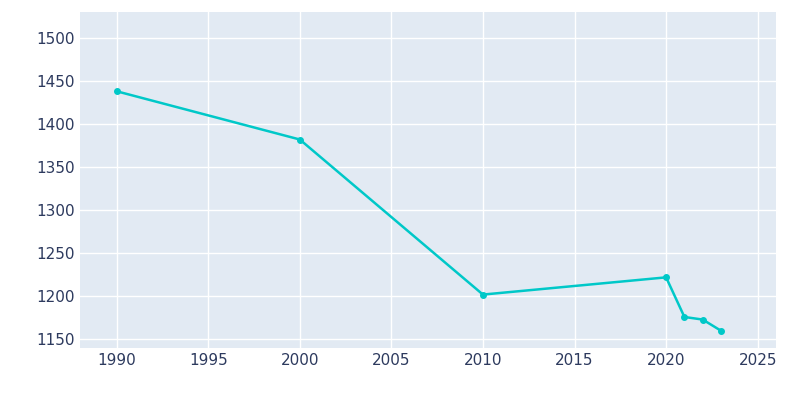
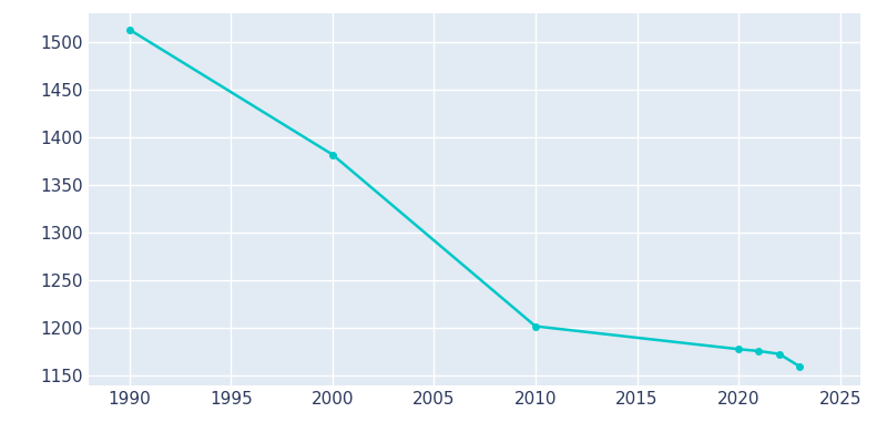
1990: 1438 -> 1513
2020: 1222 -> 1178
